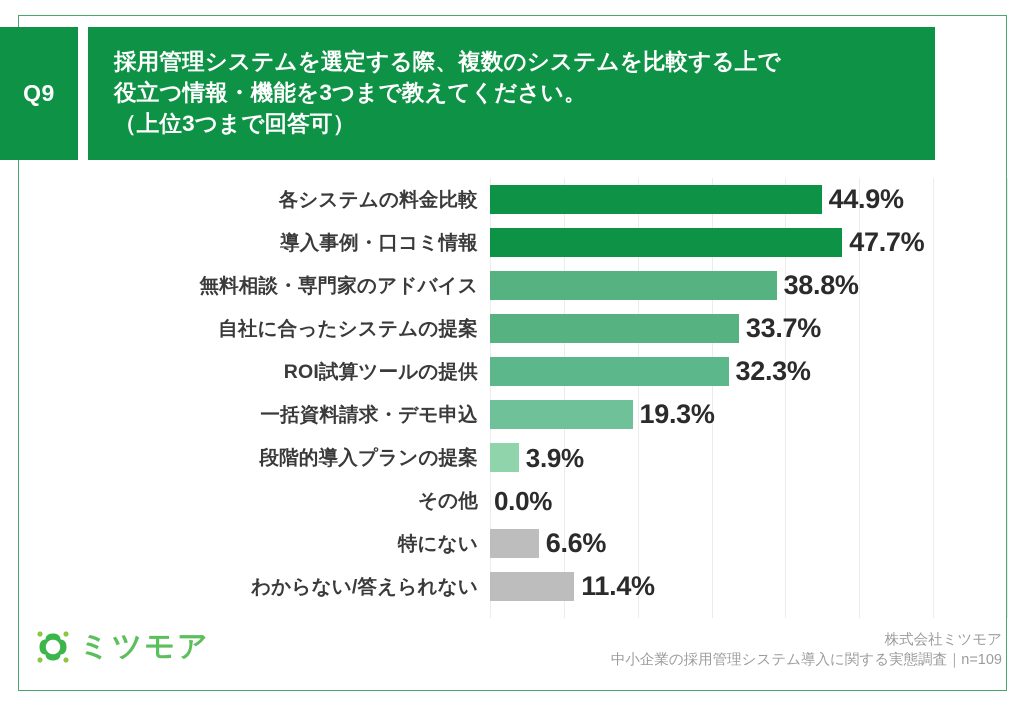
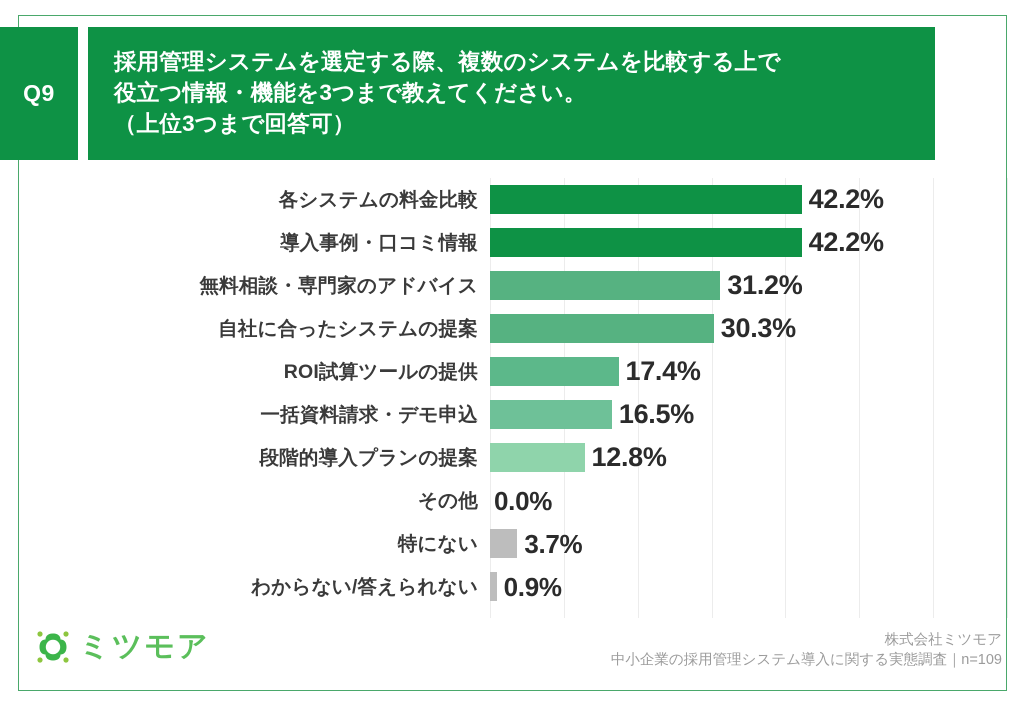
各システムの料金比較: 44.9% -> 42.2%
導入事例・口コミ情報: 47.7% -> 42.2%
無料相談・専門家のアドバイス: 38.8% -> 31.2%
自社に合ったシステムの提案: 33.7% -> 30.3%
ROI試算ツールの提供: 32.3% -> 17.4%
一括資料請求・デモ申込: 19.3% -> 16.5%
段階的導入プランの提案: 3.9% -> 12.8%
特にない: 6.6% -> 3.7%
わからない/答えられない: 11.4% -> 0.9%
